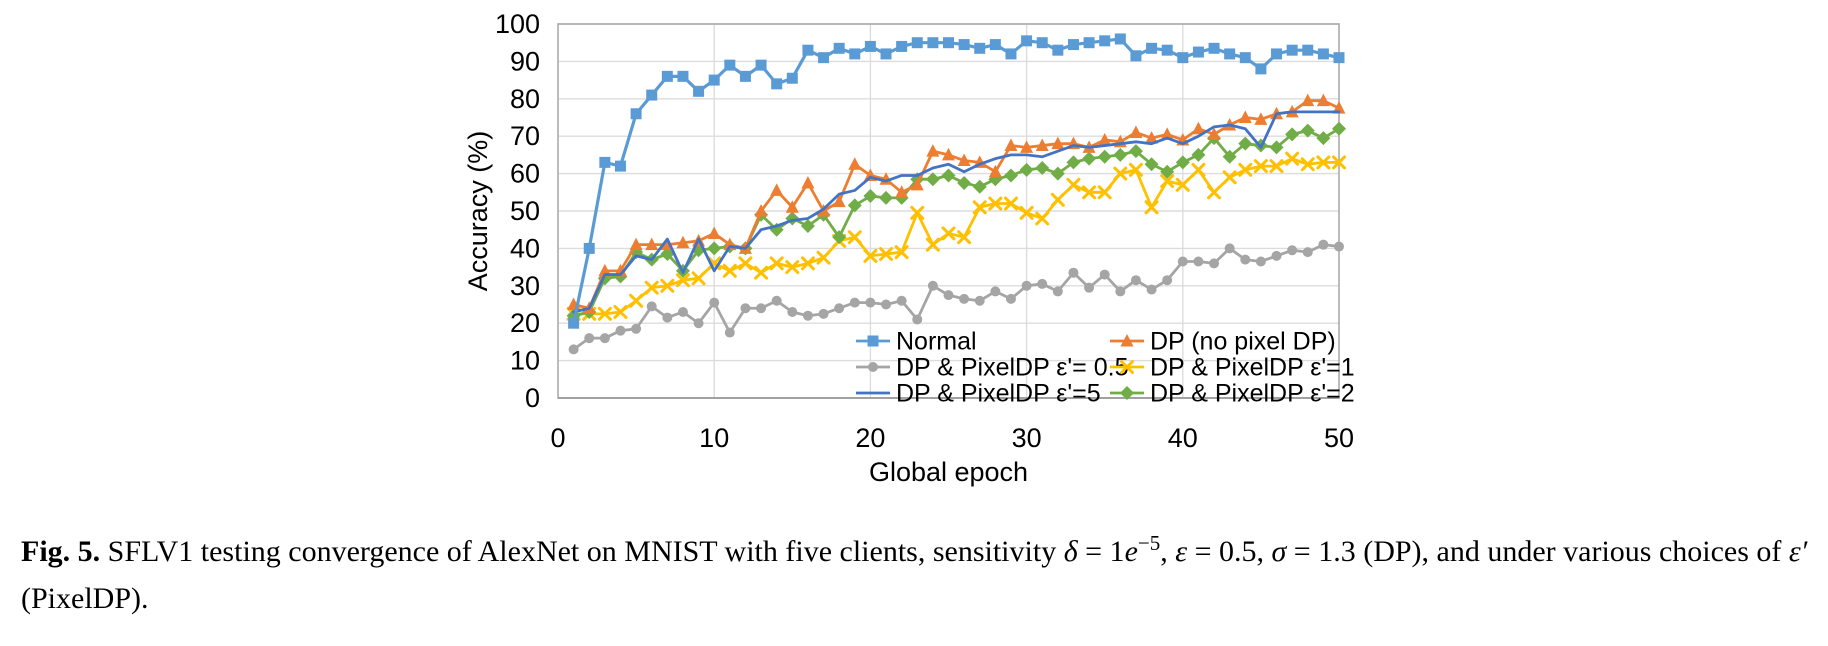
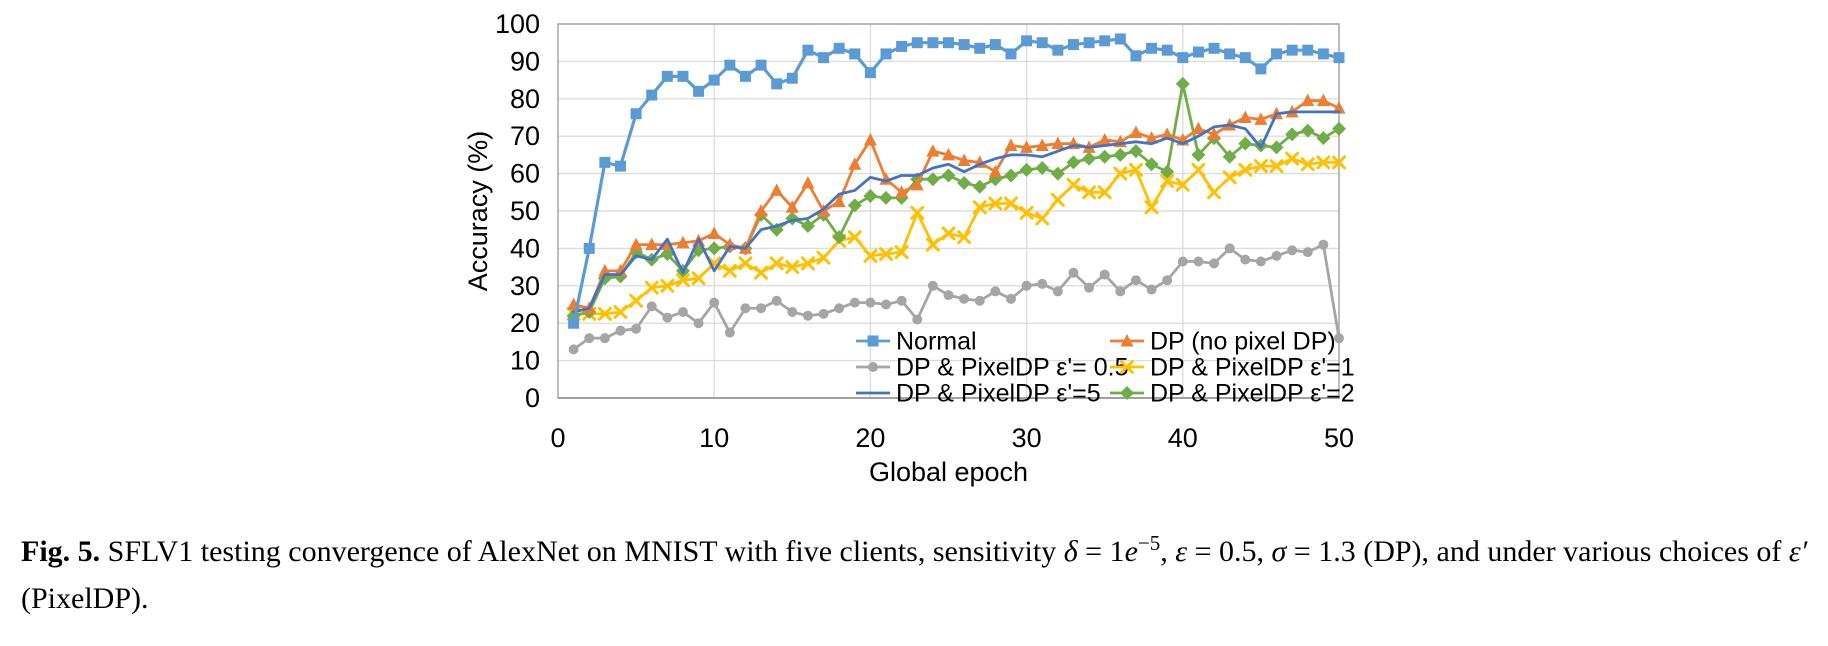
Normal/20: 94 -> 87
DP (no pixel DP)/20: 60 -> 69
DP & PixelDP ε'=2/40: 63 -> 84
DP & PixelDP ε'= 0.5/50: 40 -> 16
